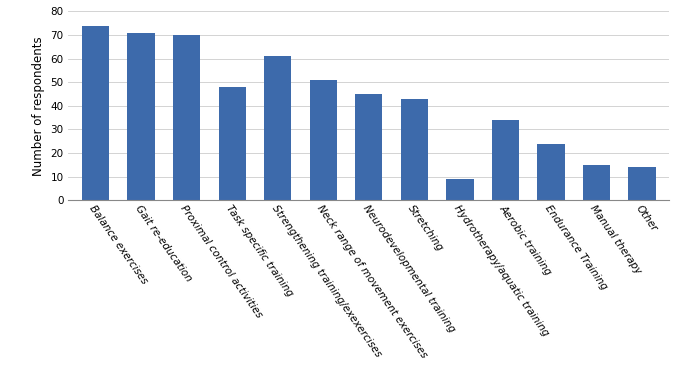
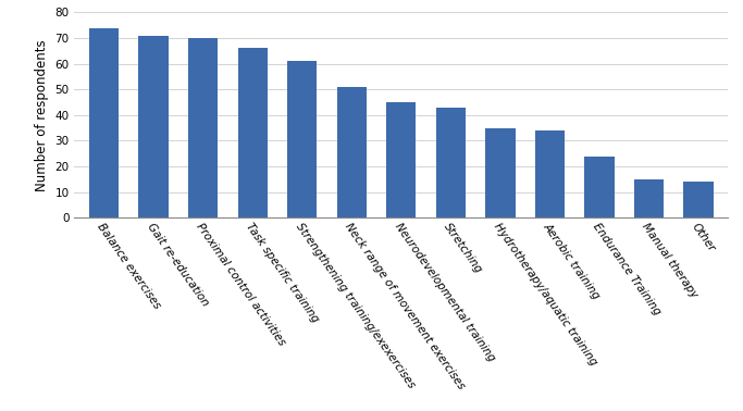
Task specific training: 48 -> 66
Hydrotherapy/aquatic training: 9 -> 35
